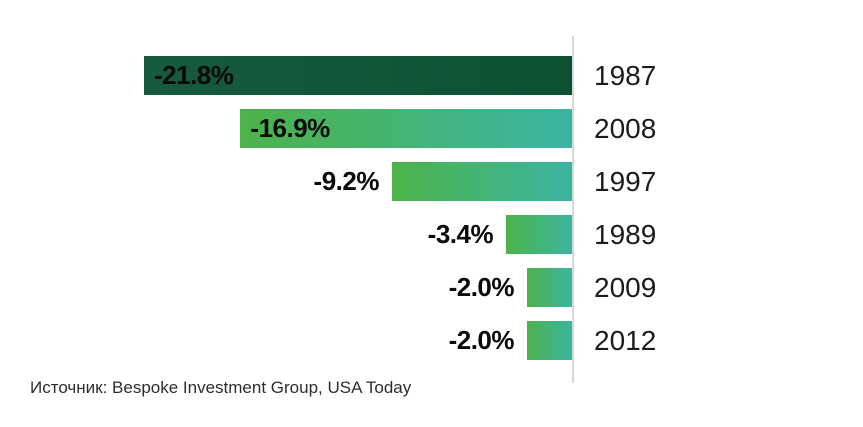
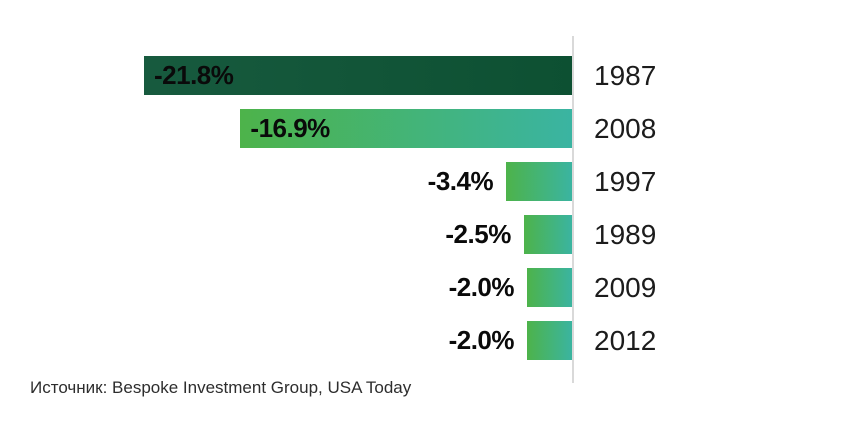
1997: -9.2% -> -3.4%
1989: -3.4% -> -2.5%
